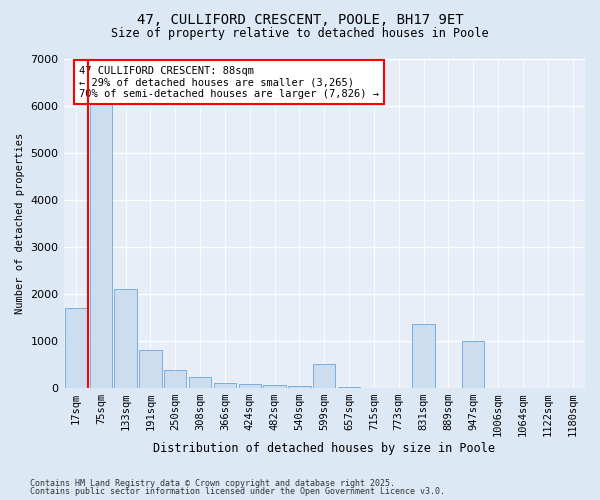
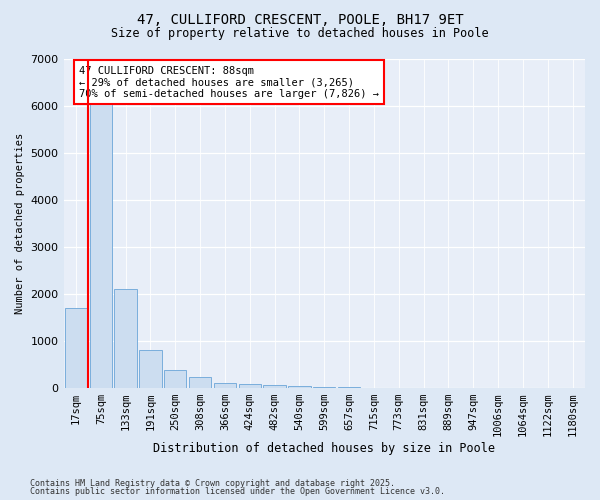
599sqm: 500 -> 20
831sqm: 1350 -> 0
947sqm: 1000 -> 0
